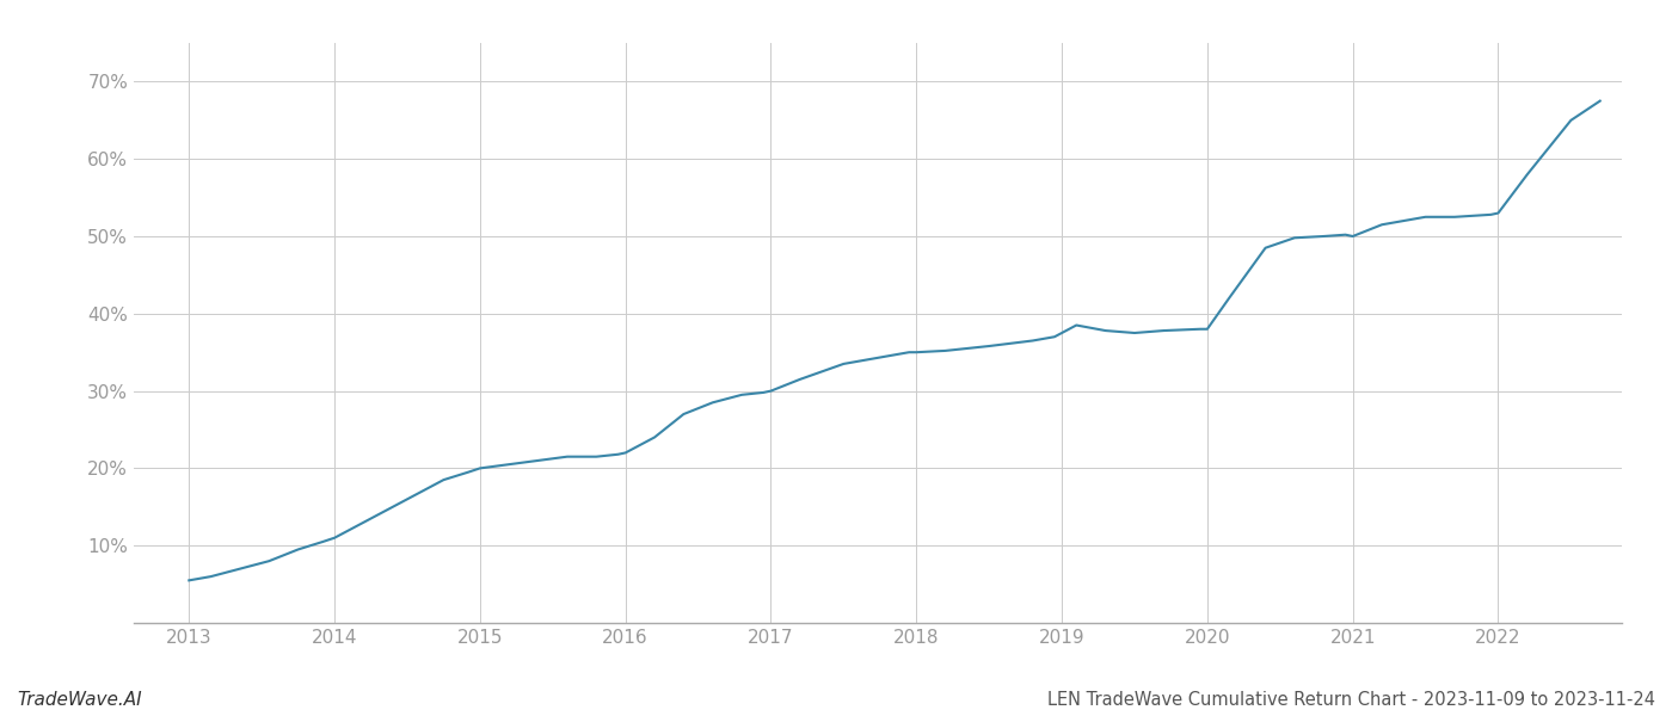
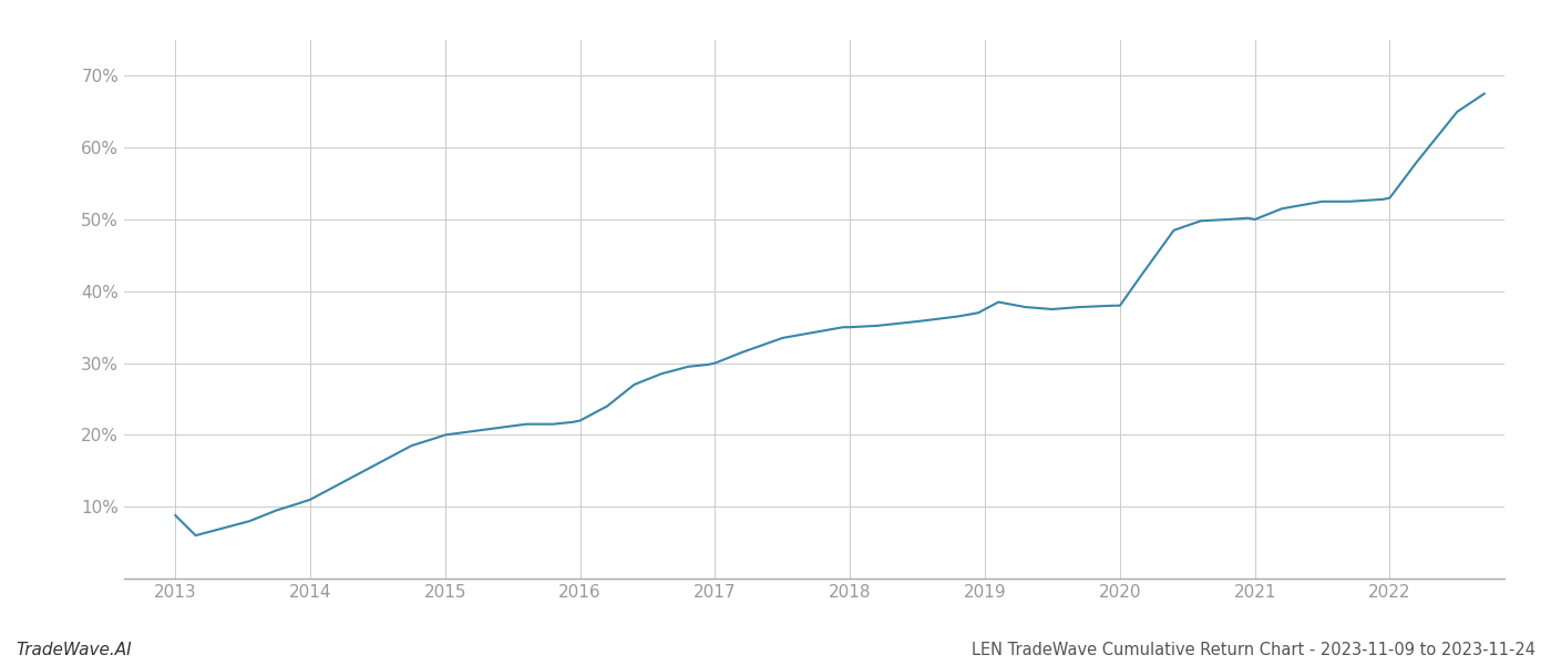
2013: 5.5% -> 8.8%
